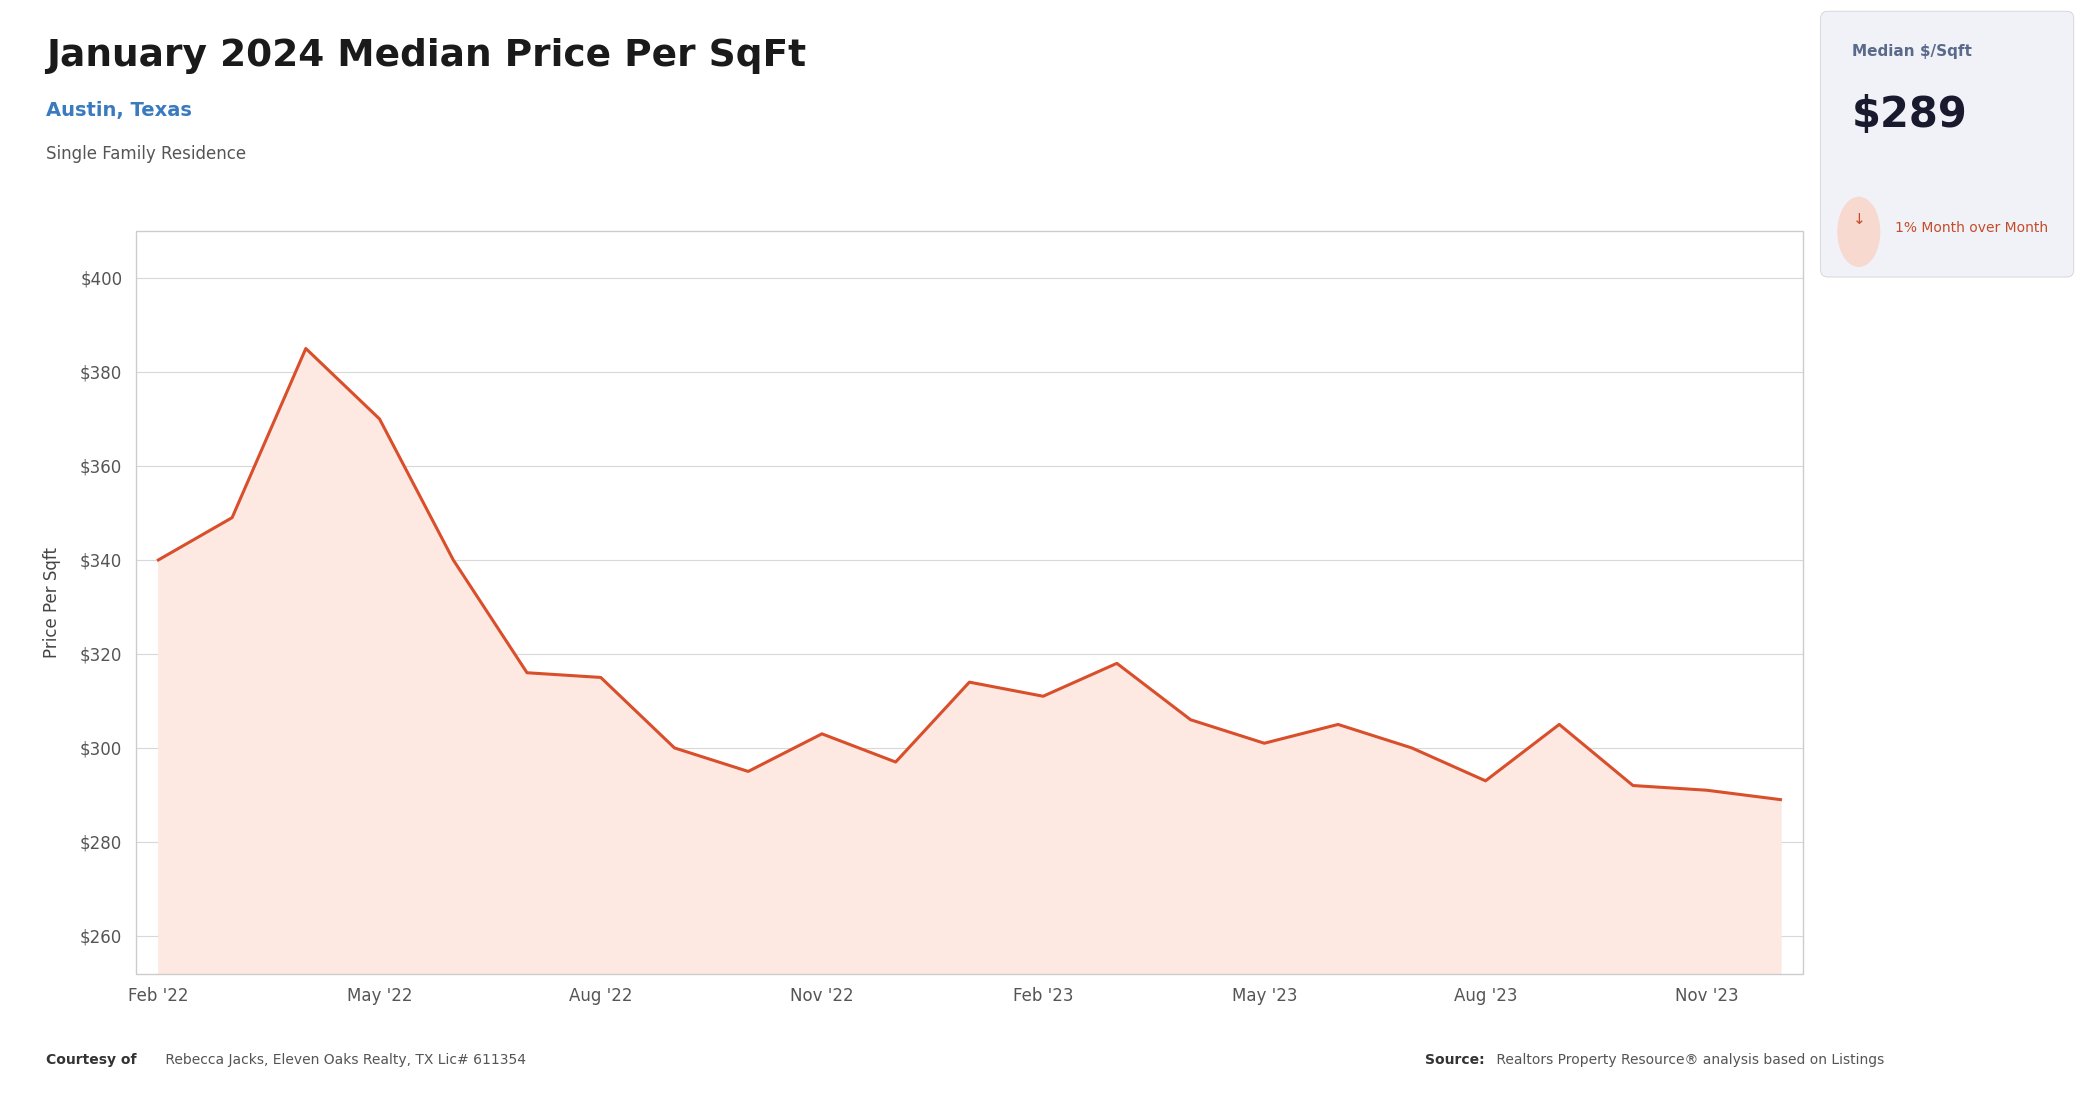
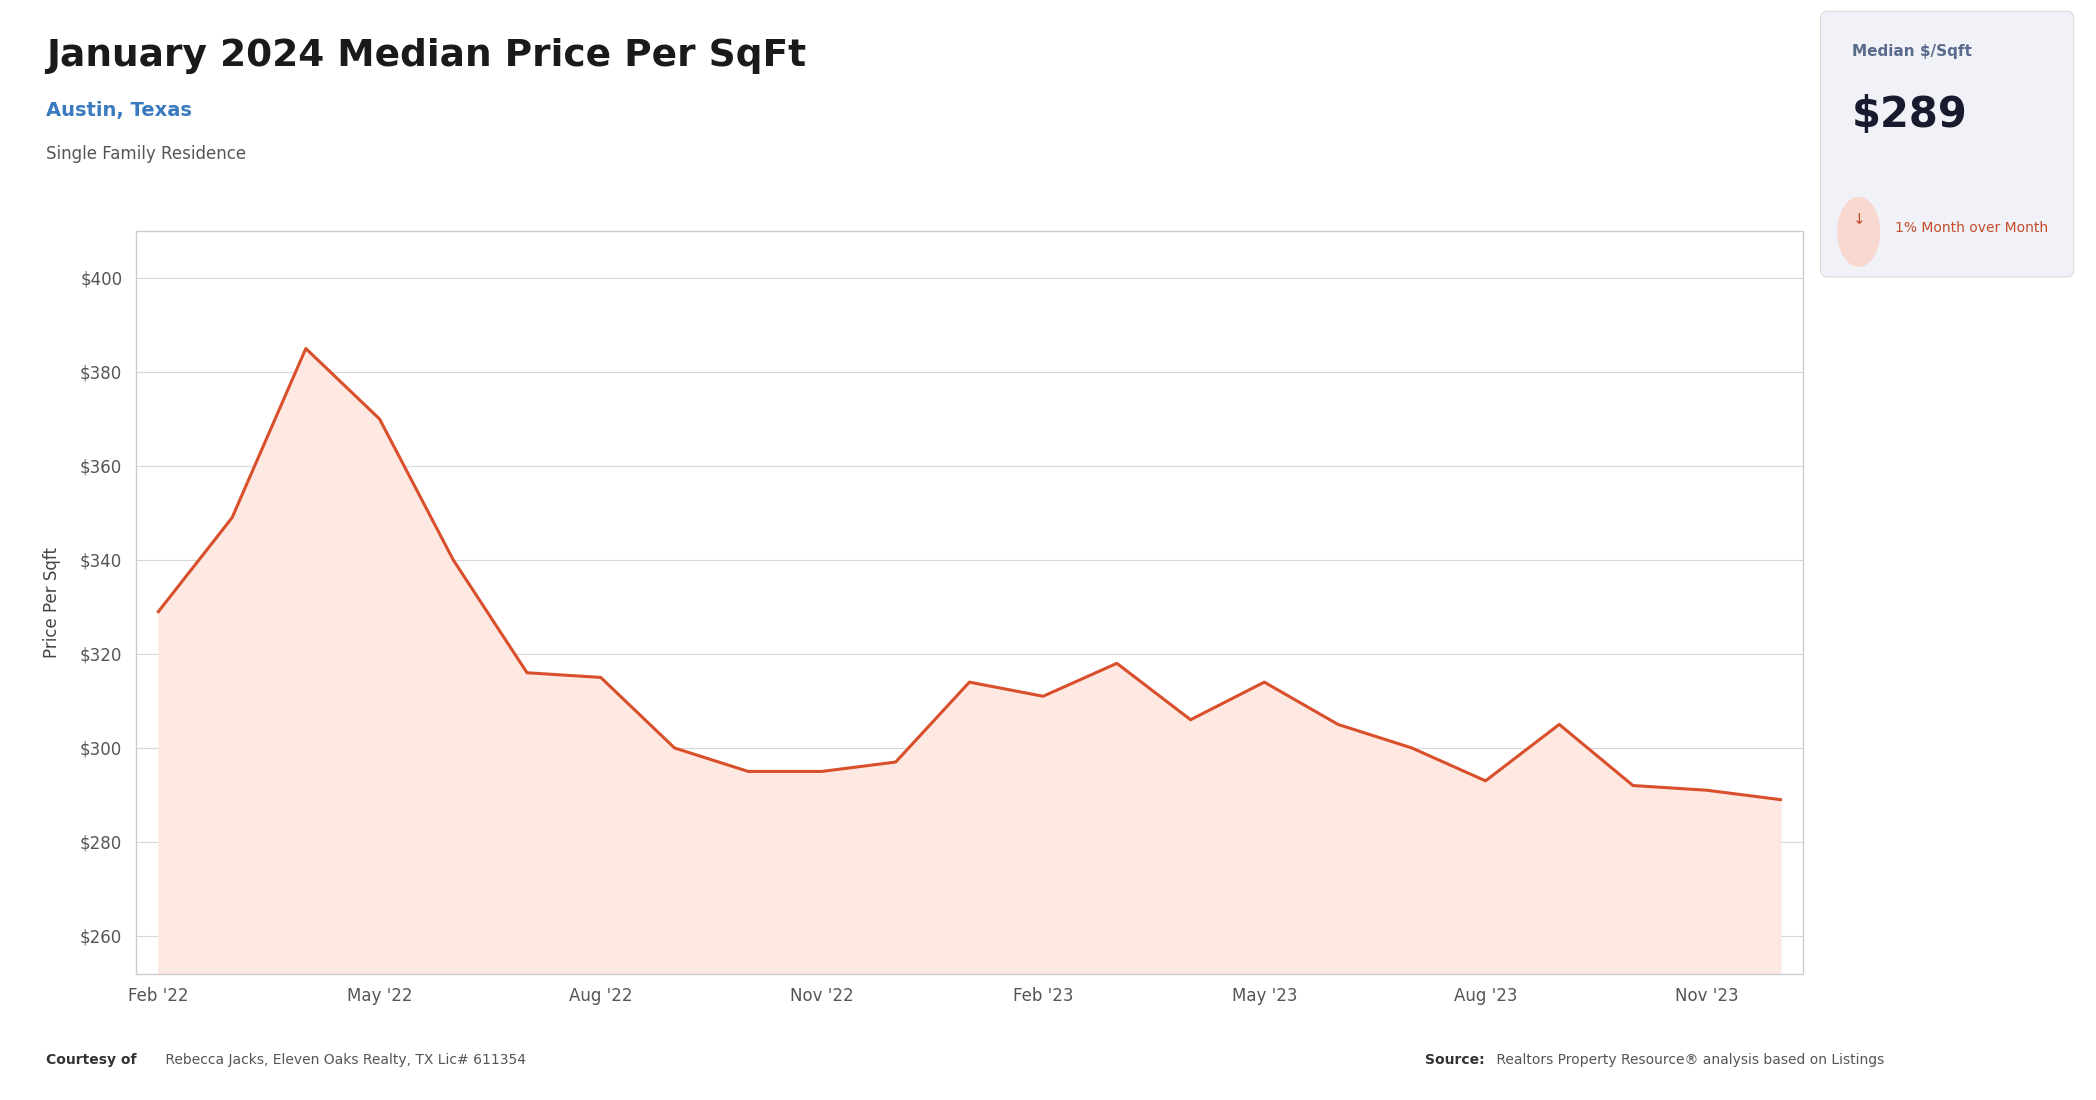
Feb '22: $340 -> $329
Nov '22: $303 -> $295
May '23: $301 -> $314
